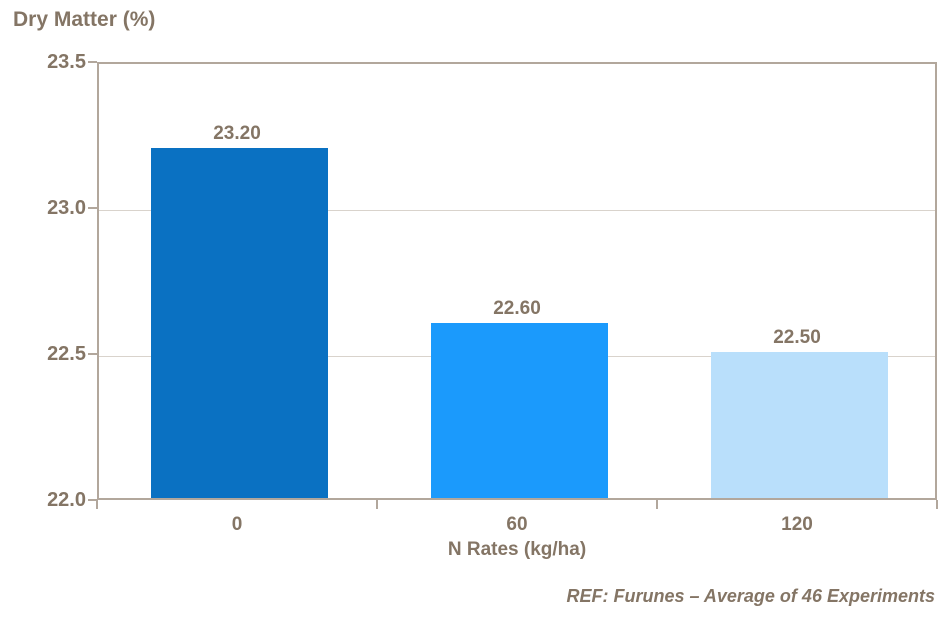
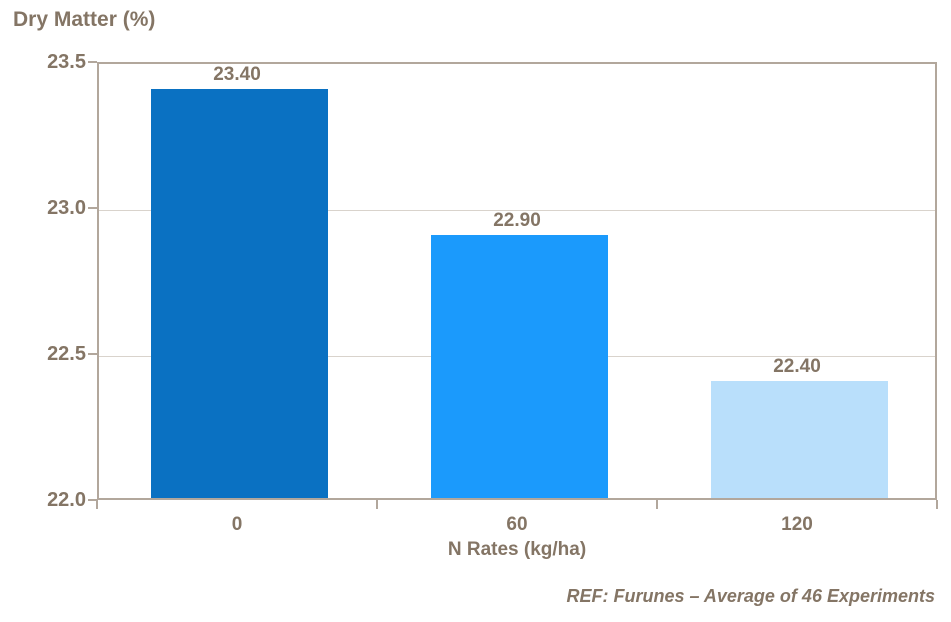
0: 23.20 -> 23.40
60: 22.60 -> 22.90
120: 22.50 -> 22.40
